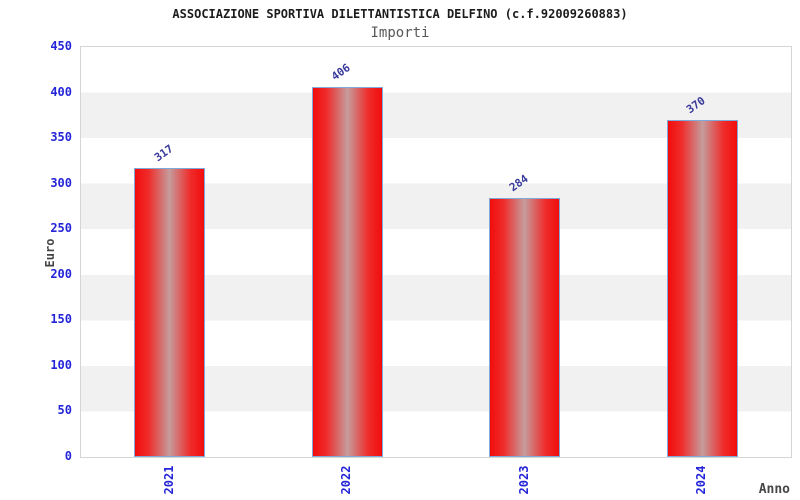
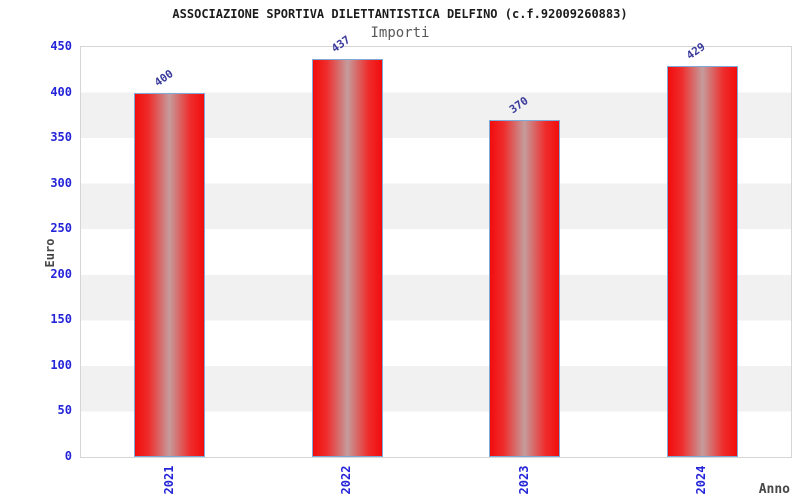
2021: 317 -> 400
2022: 406 -> 437
2023: 284 -> 370
2024: 370 -> 429
